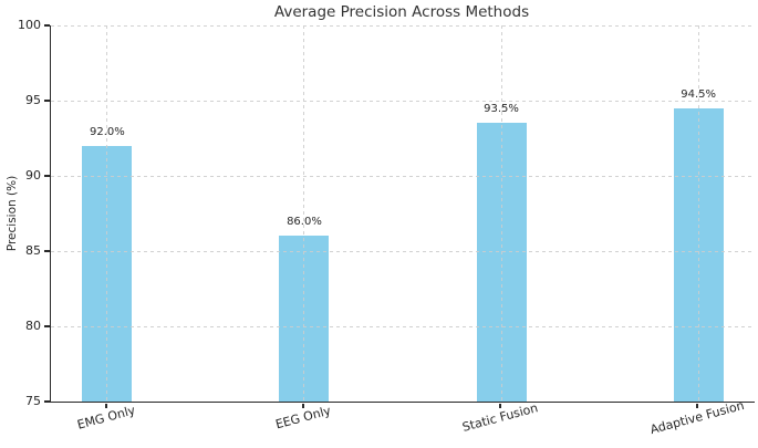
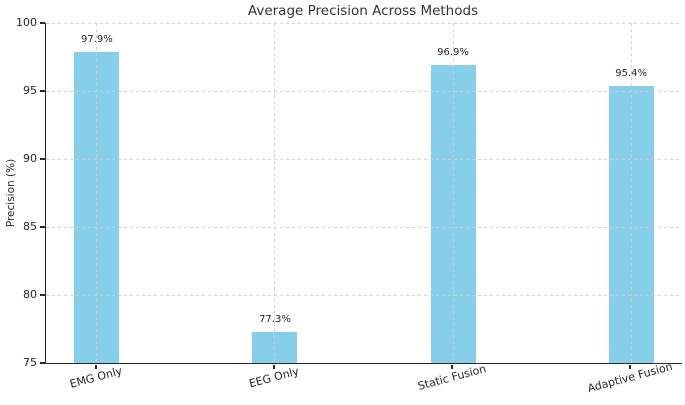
EMG Only: 92.0% -> 97.9%
EEG Only: 86.0% -> 77.3%
Static Fusion: 93.5% -> 96.9%
Adaptive Fusion: 94.5% -> 95.4%
